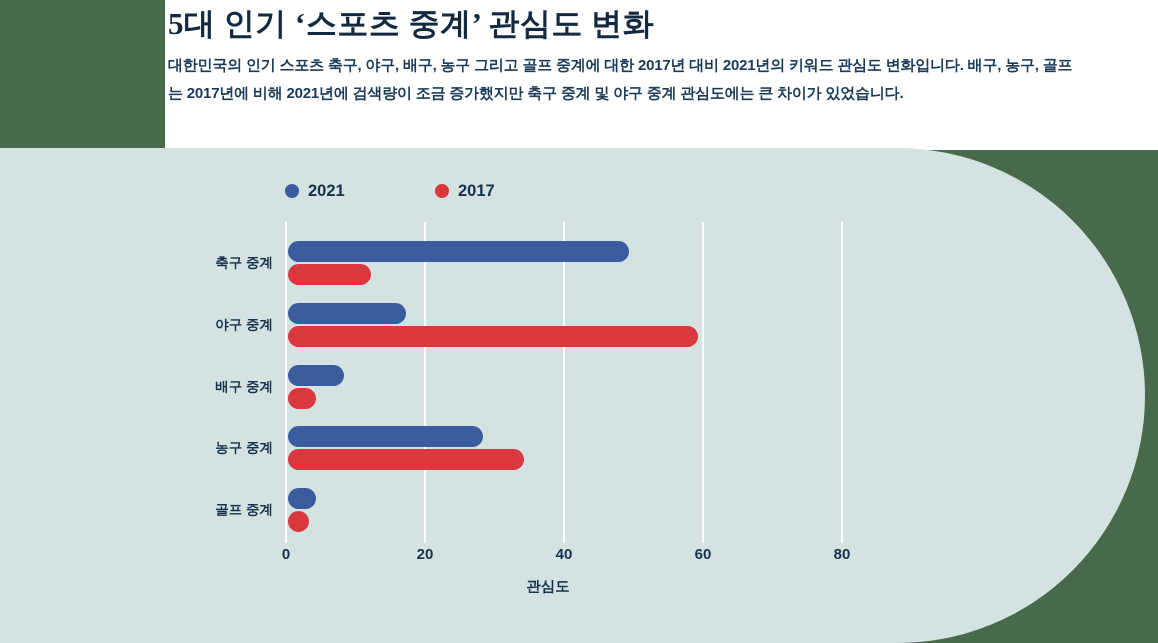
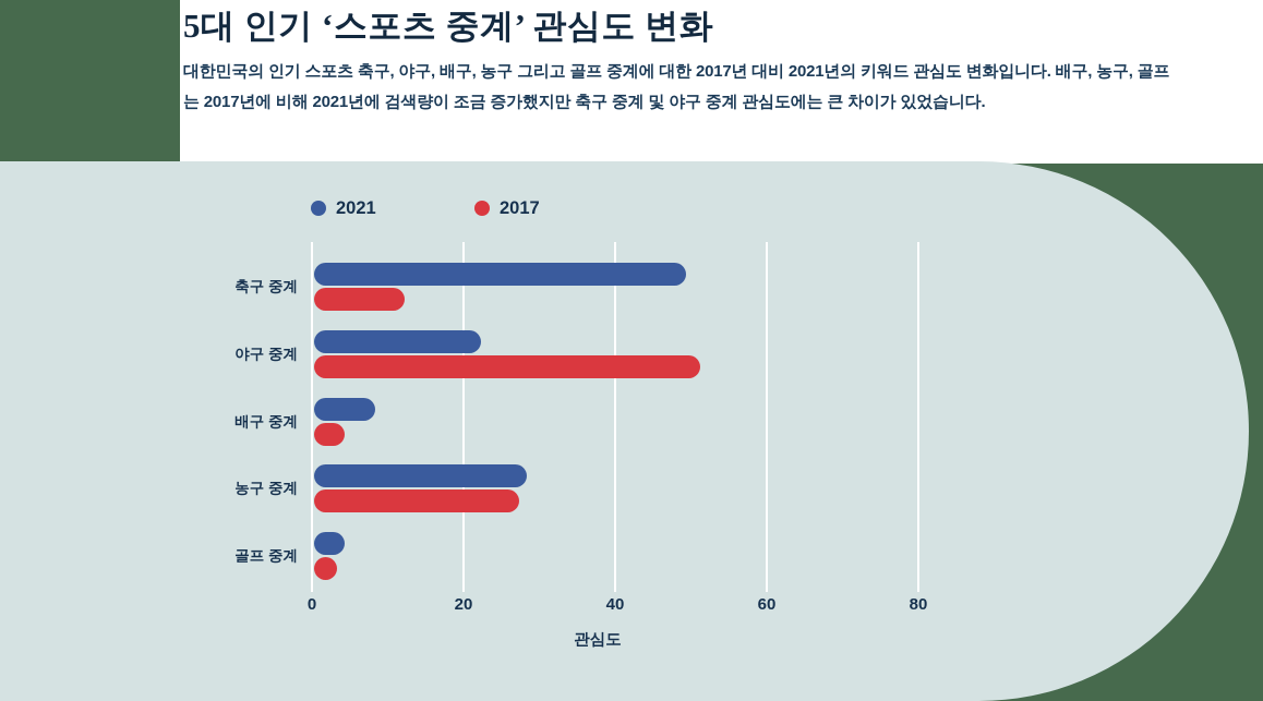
2021/야구 중계: 17 -> 22
2017/야구 중계: 59 -> 51
2017/농구 중계: 34 -> 27
